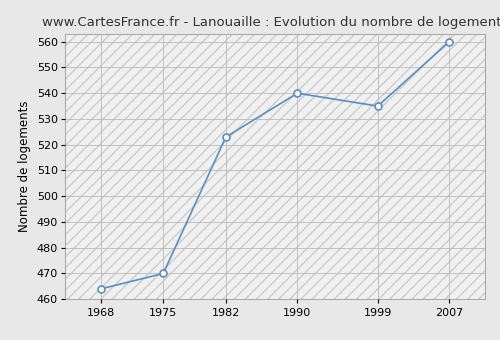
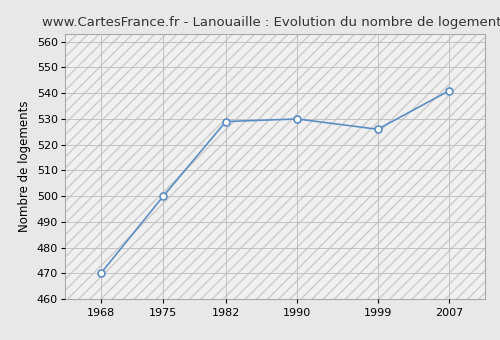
1968: 464 -> 470
1975: 470 -> 500
1982: 523 -> 529
1990: 540 -> 530
1999: 535 -> 526
2007: 560 -> 541
